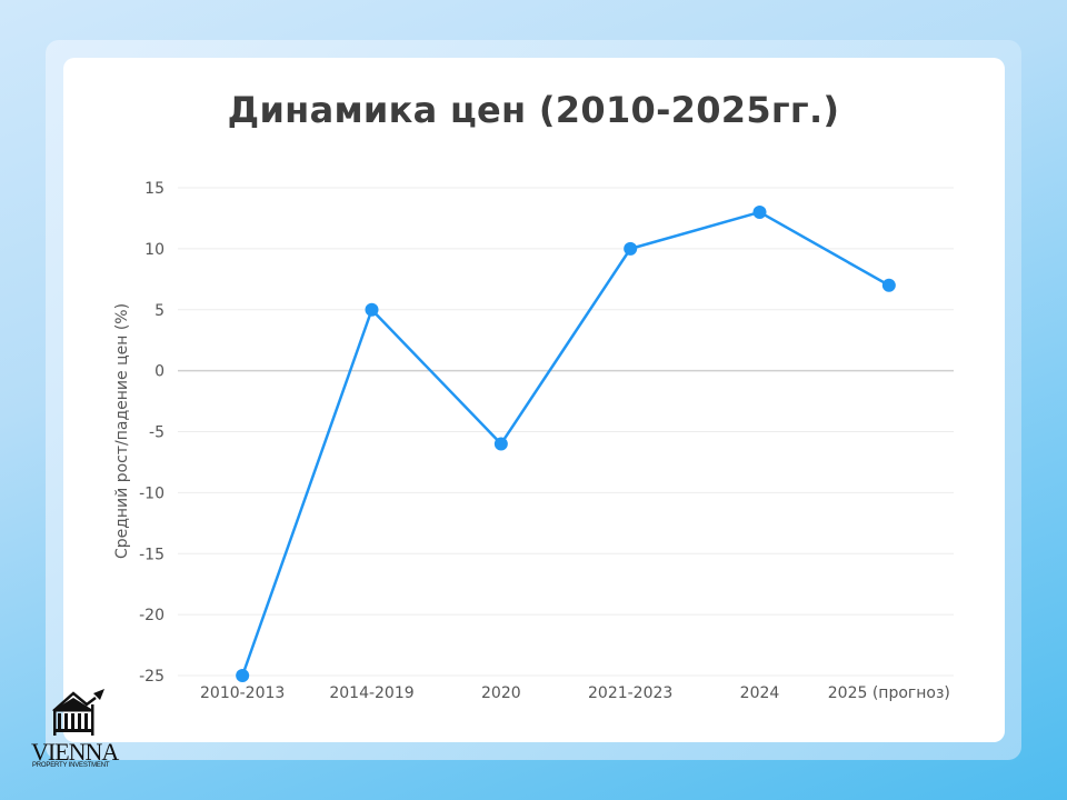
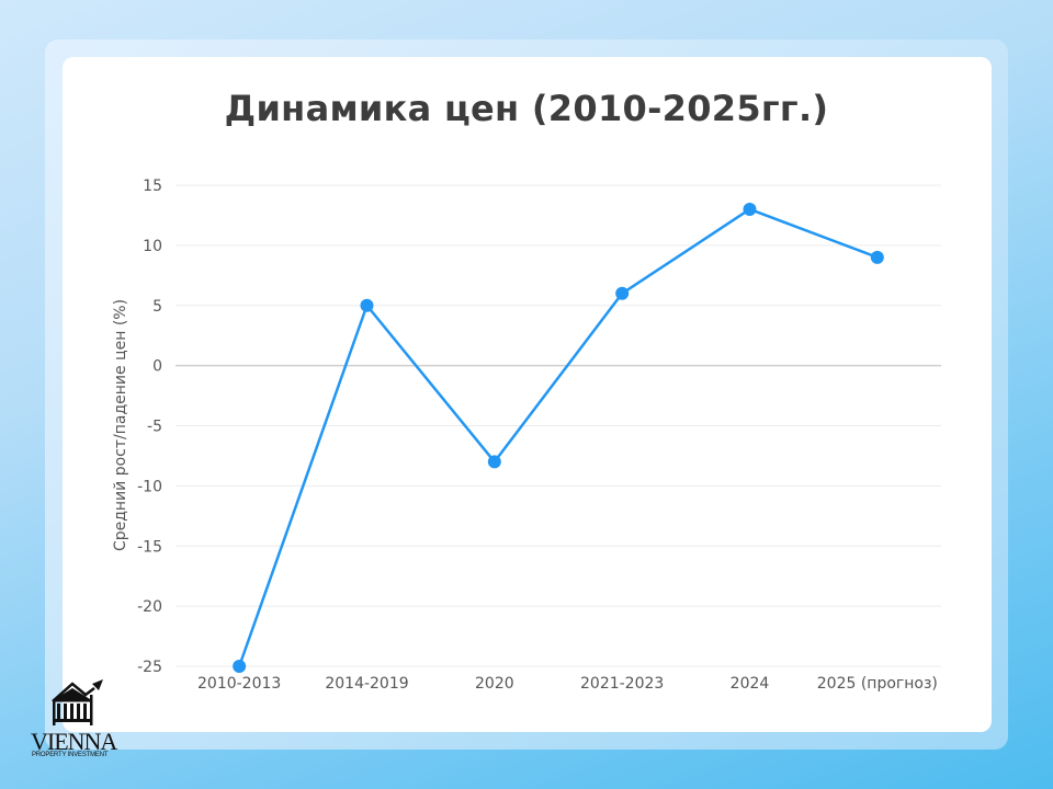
2020: -6 -> -8
2021-2023: 10 -> 6
2025 (прогноз): 7 -> 9
